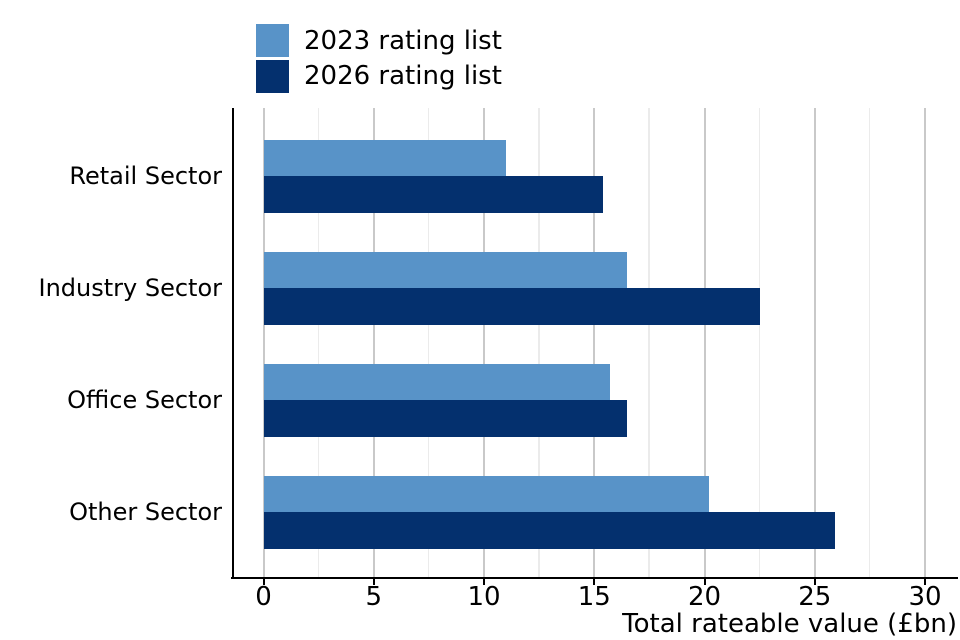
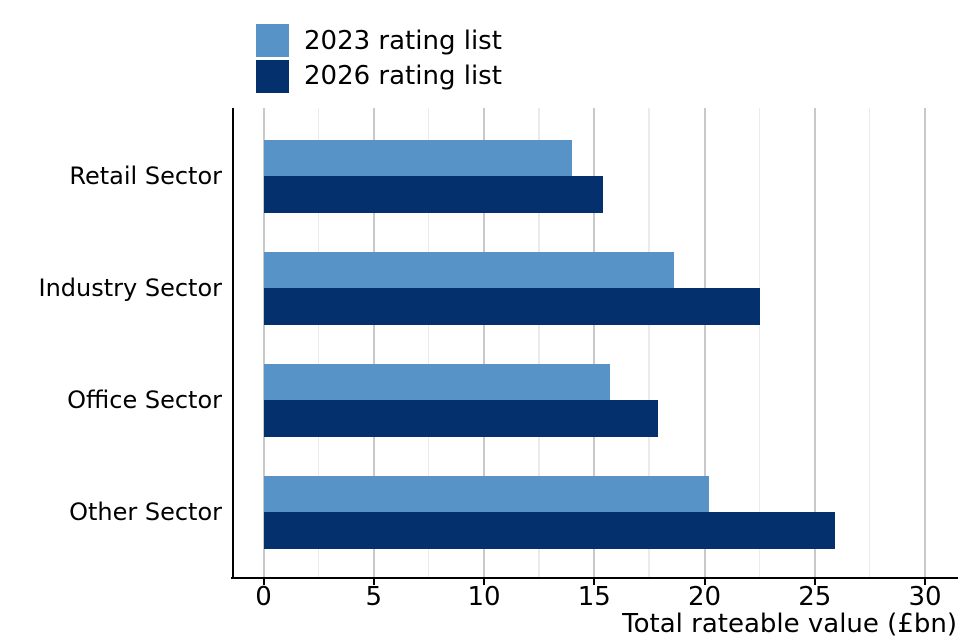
2023 rating list/Retail Sector: 11.0 -> 14.0
2023 rating list/Industry Sector: 16.5 -> 18.6
2026 rating list/Office Sector: 16.5 -> 17.9
